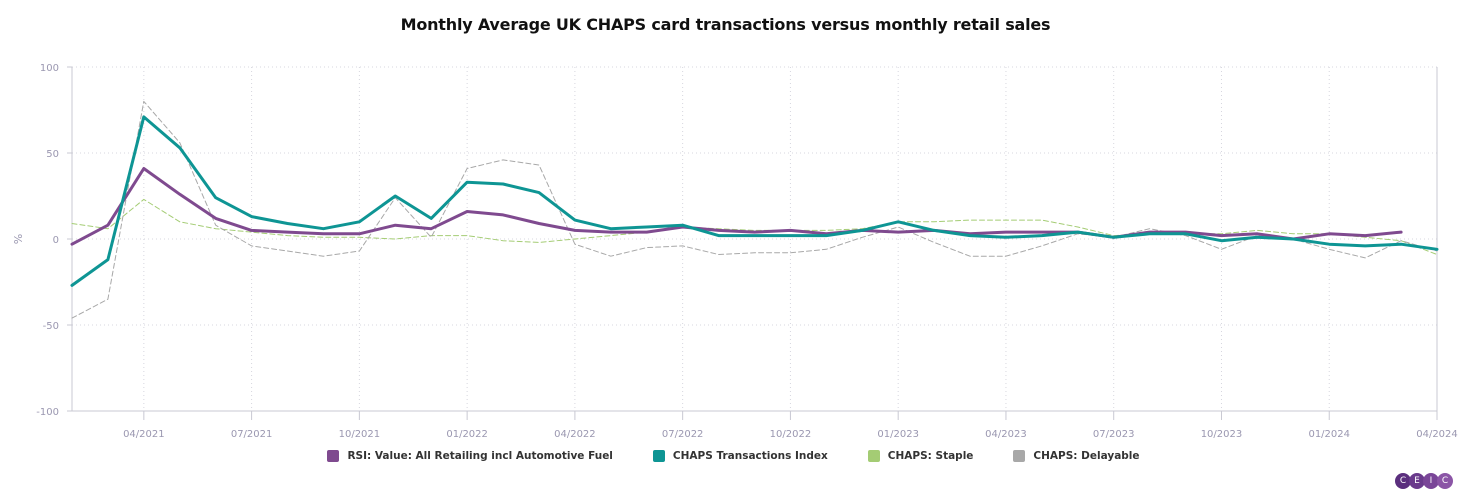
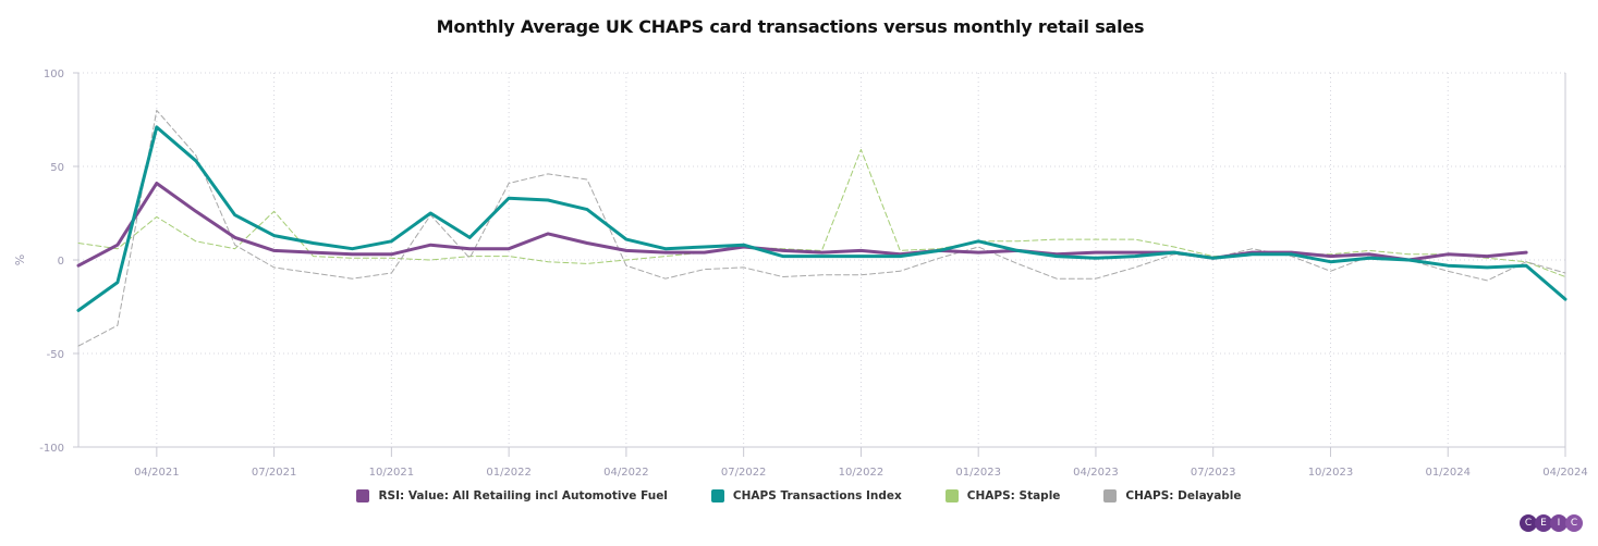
CHAPS: Staple/07/2021: 4 -> 26
RSI: Value: All Retailing incl Automotive Fuel/01/2022: 16 -> 6
CHAPS: Staple/10/2022: 5 -> 59
CHAPS Transactions Index/04/2024: -6 -> -21
